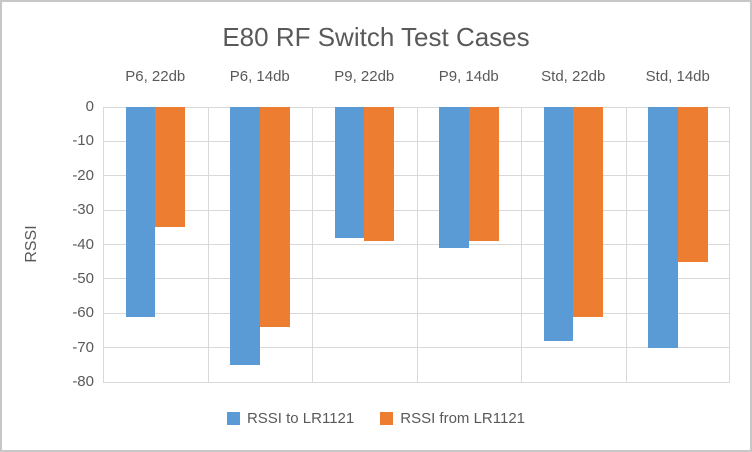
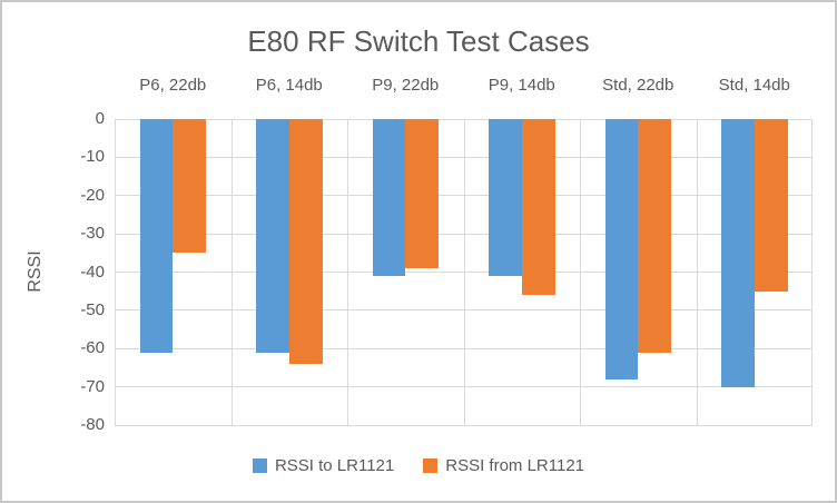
RSSI to LR1121/P6, 14db: -75 -> -61
RSSI to LR1121/P9, 22db: -38 -> -41
RSSI from LR1121/P9, 14db: -39 -> -46
